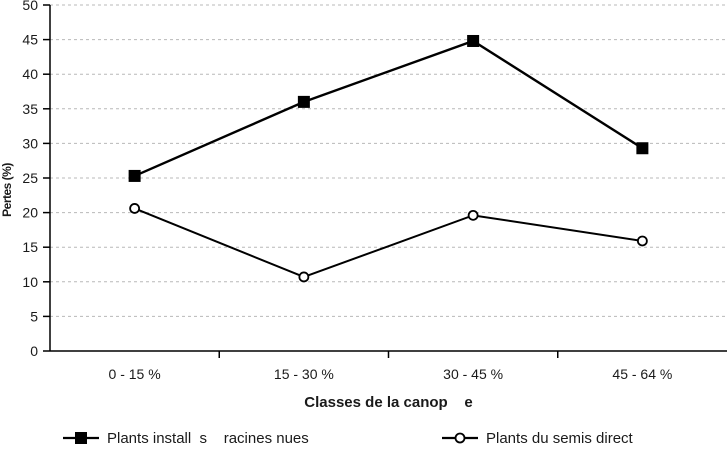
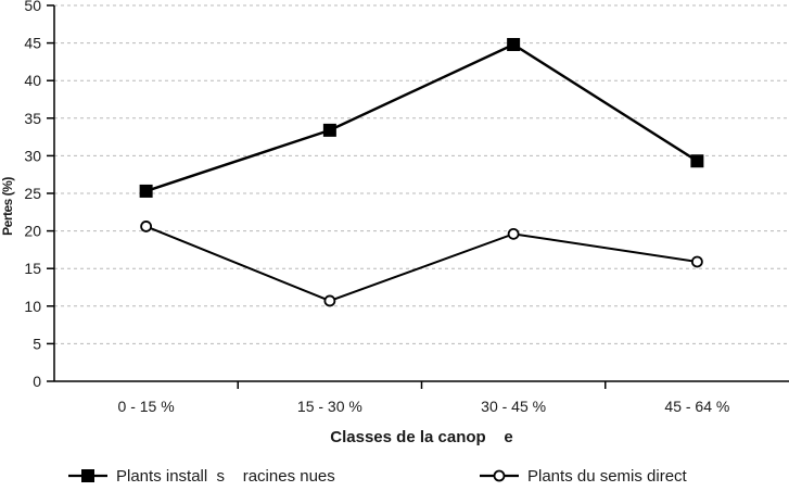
Plants install s racines nues/15 - 30 %: 36 -> 33
